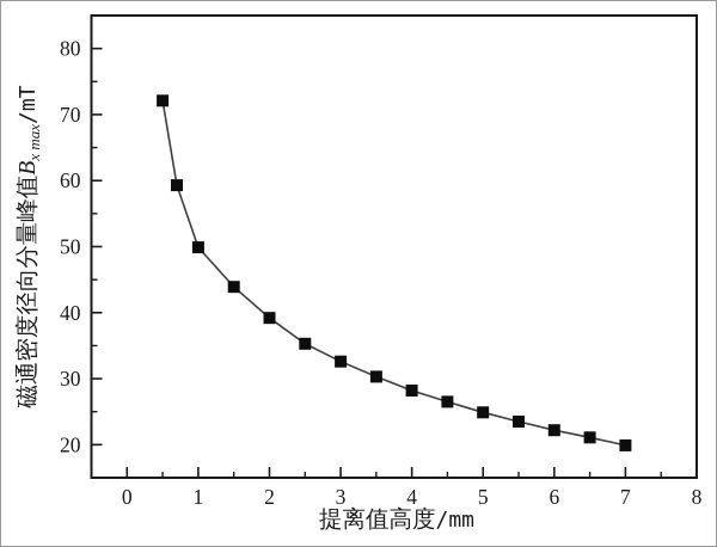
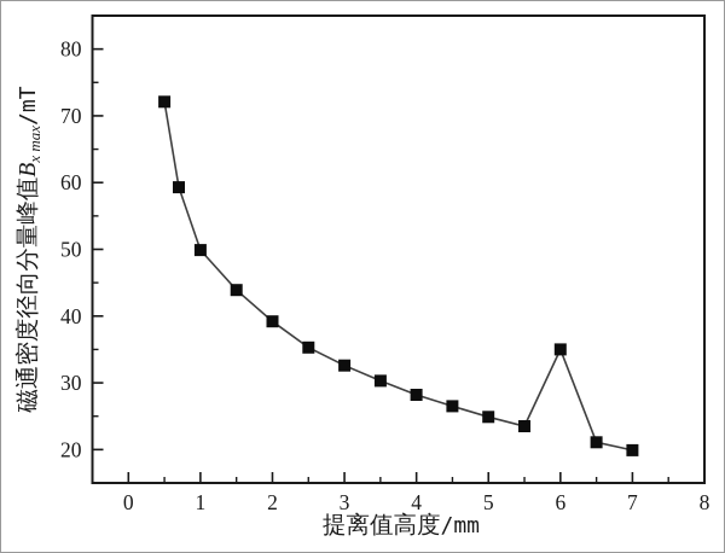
6: 22 -> 35
